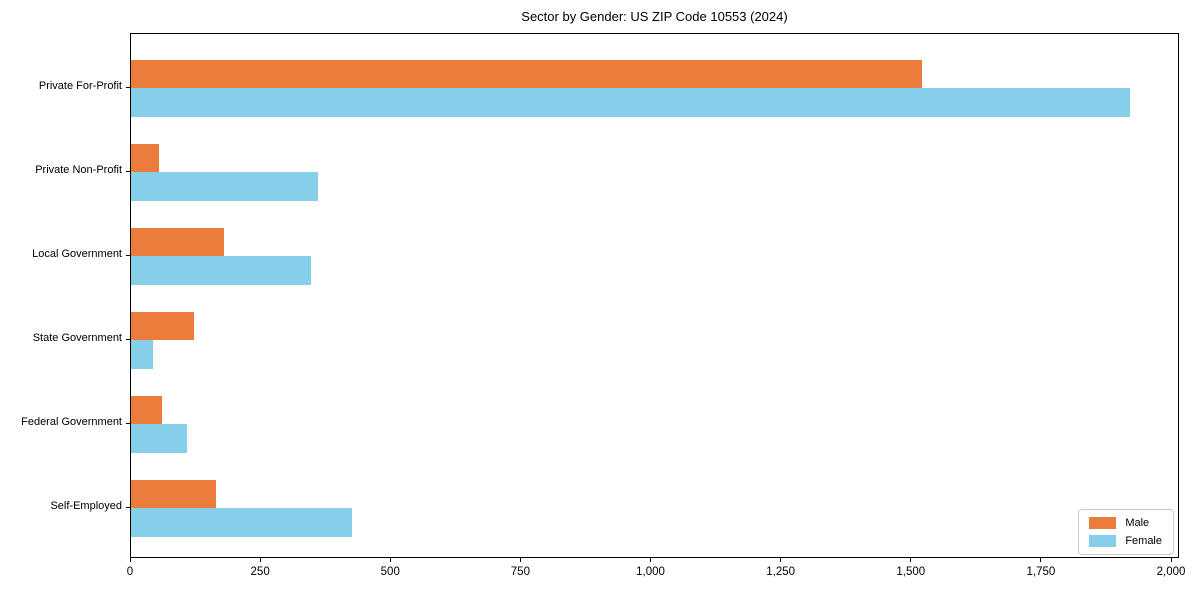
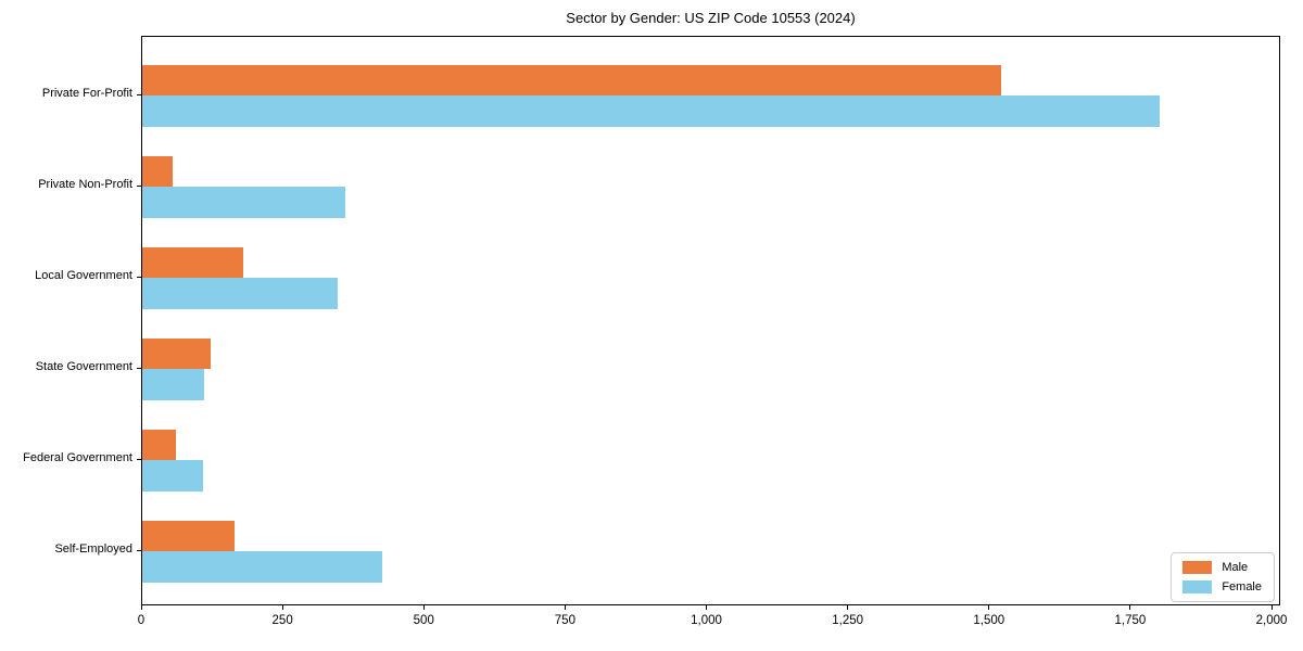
Female/Private For-Profit: 1920 -> 1800
Female/State Government: 40 -> 110
